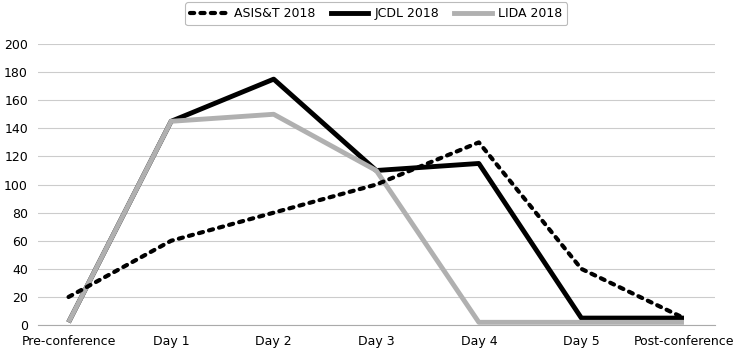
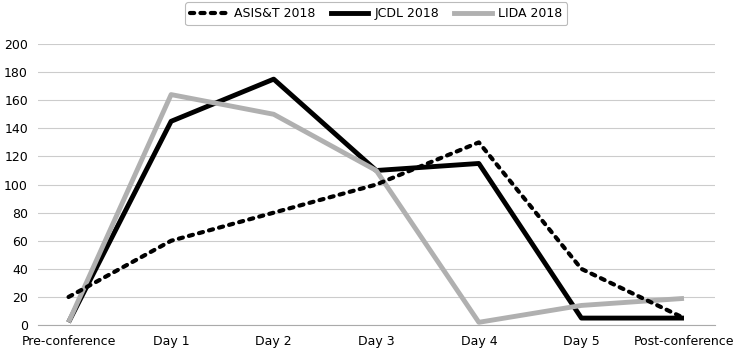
LIDA 2018/Day 1: 145 -> 164
LIDA 2018/Day 5: 2 -> 14
LIDA 2018/Post-conference: 2 -> 19
